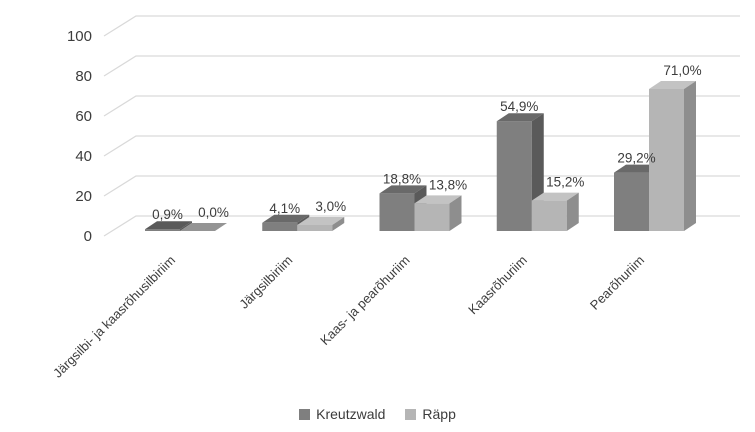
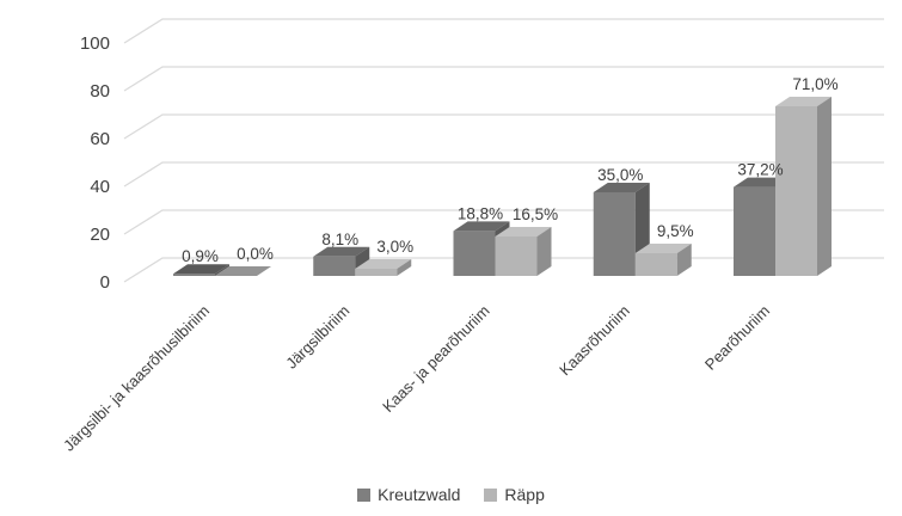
Kreutzwald/Järgsilbiriim: 4,1% -> 8,1%
Räpp/Kaas- ja pearõhuriim: 13,8% -> 16,5%
Kreutzwald/Kaasrõhuriim: 54,9% -> 35,0%
Räpp/Kaasrõhuriim: 15,2% -> 9,5%
Kreutzwald/Pearõhuriim: 29,2% -> 37,2%
